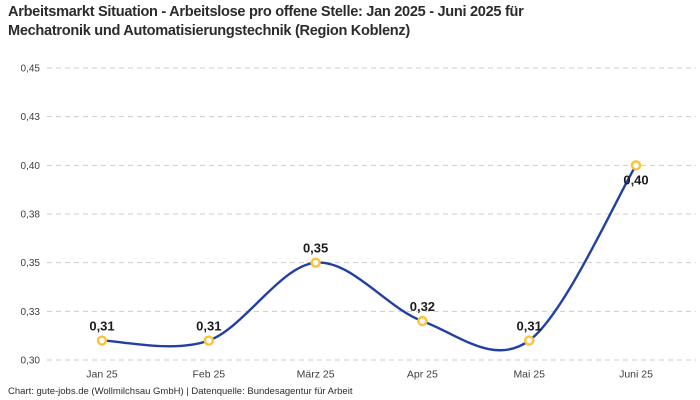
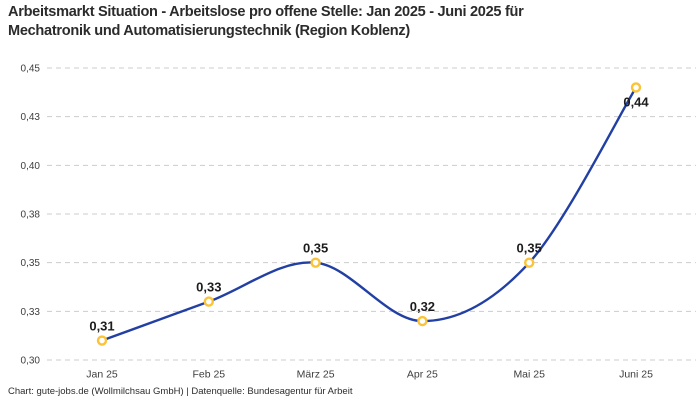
Feb 25: 0,31 -> 0,33
Mai 25: 0,31 -> 0,35
Juni 25: 0,40 -> 0,44
